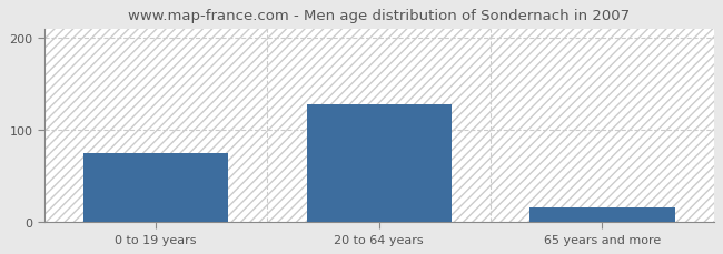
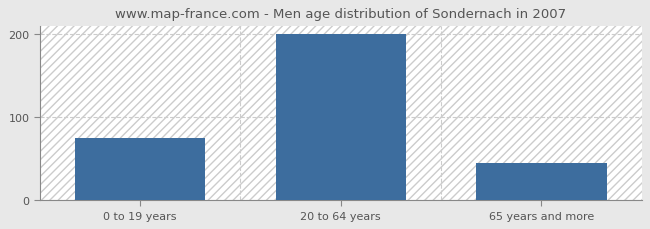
20 to 64 years: 128 -> 200
65 years and more: 16 -> 45
